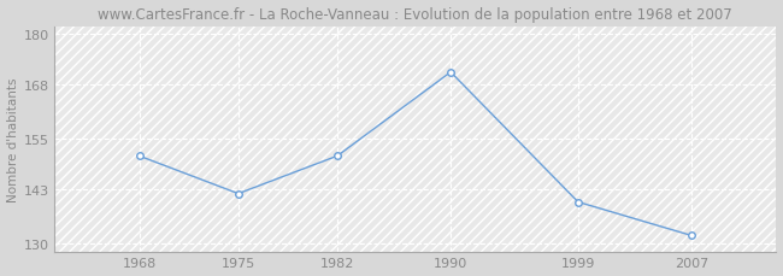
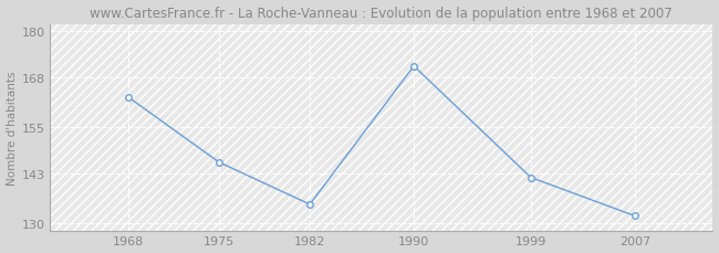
1968: 151 -> 163
1975: 142 -> 146
1982: 151 -> 135
1999: 140 -> 142
